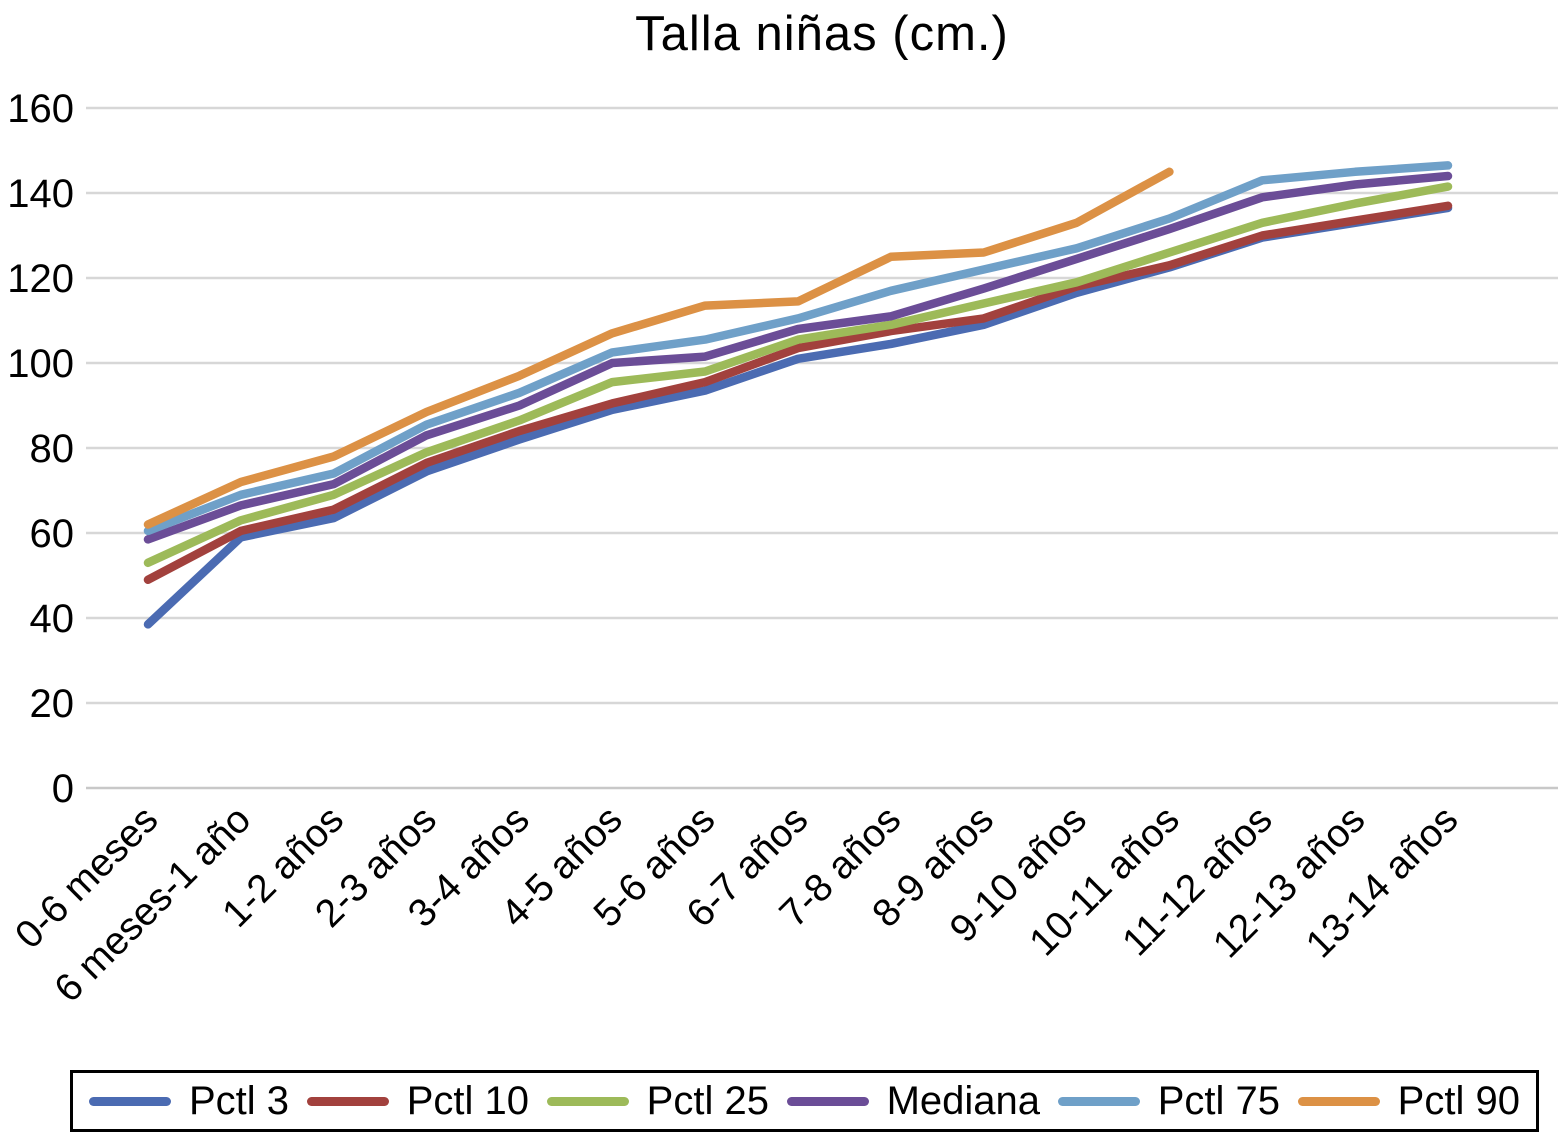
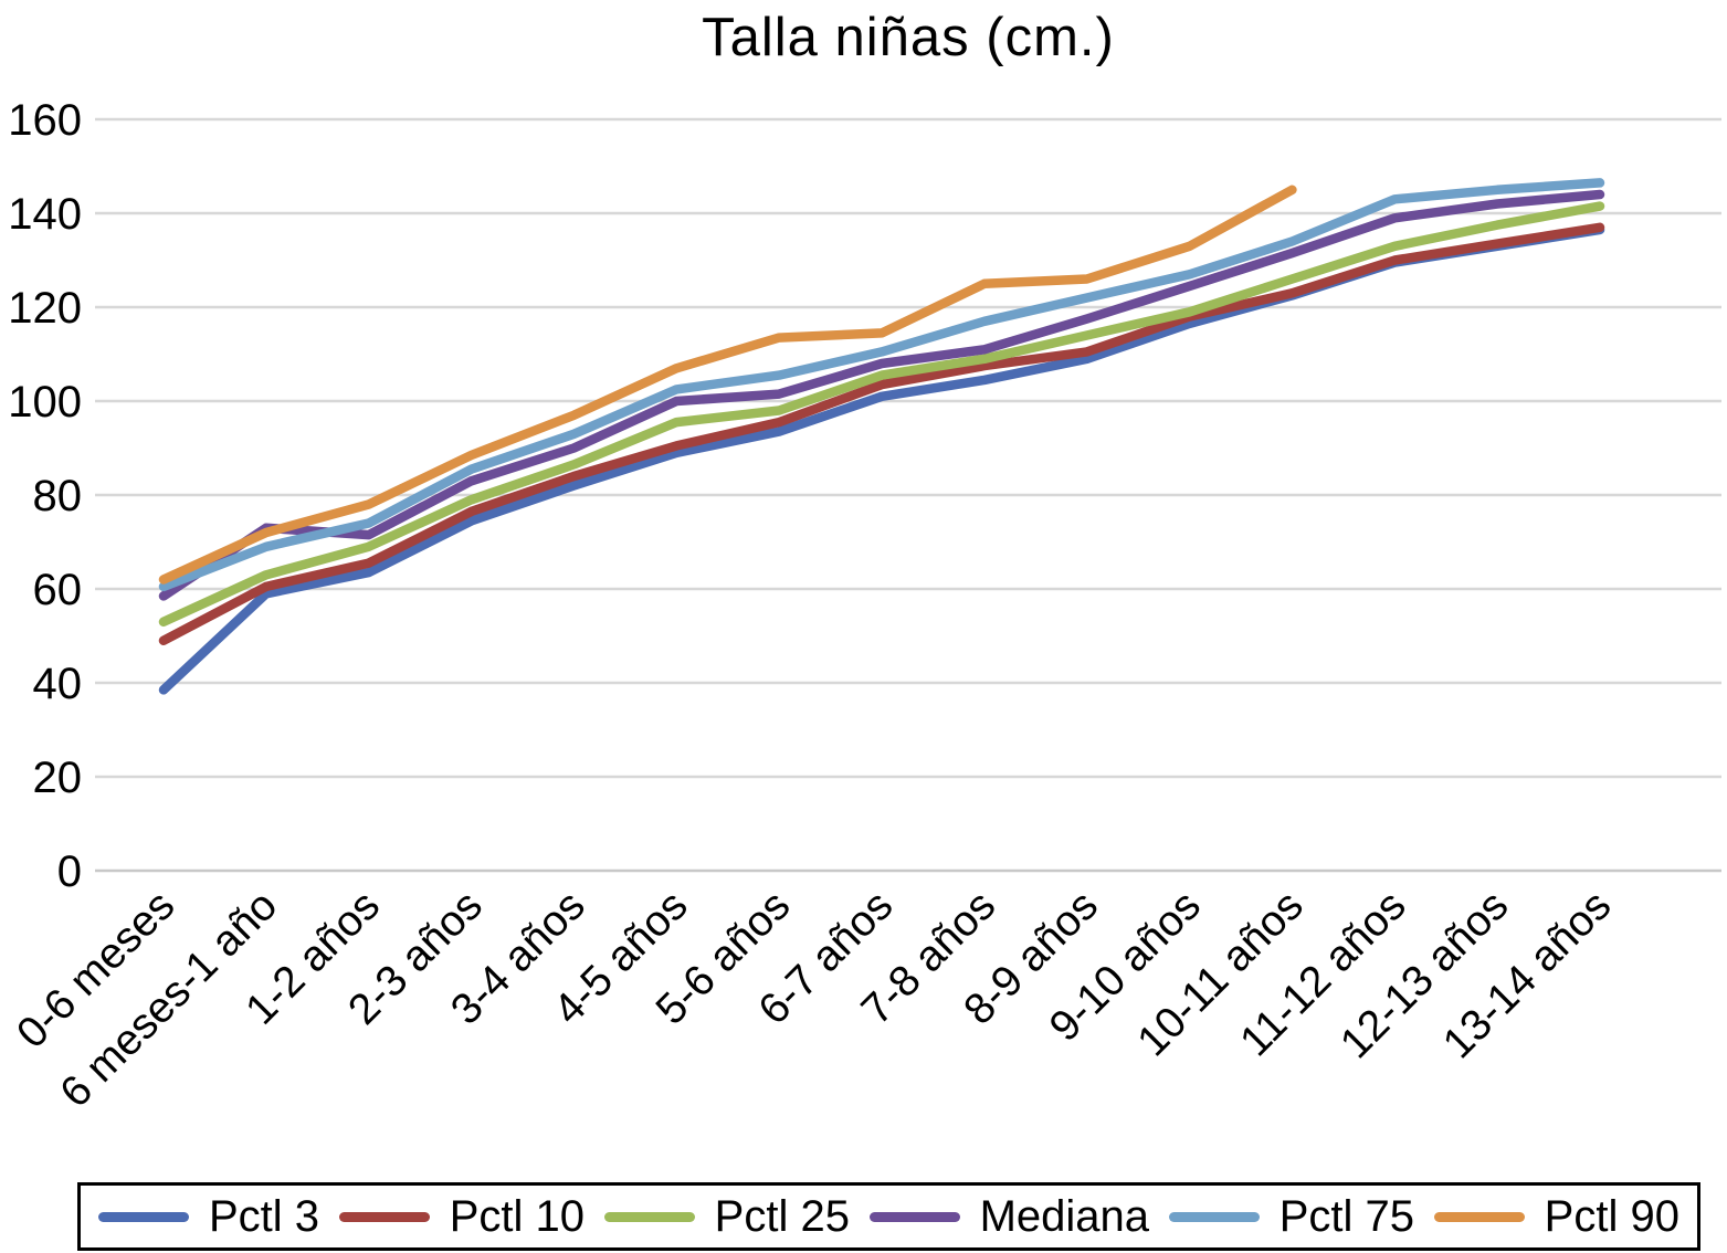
Mediana/6 meses-1 año: 66 -> 73
